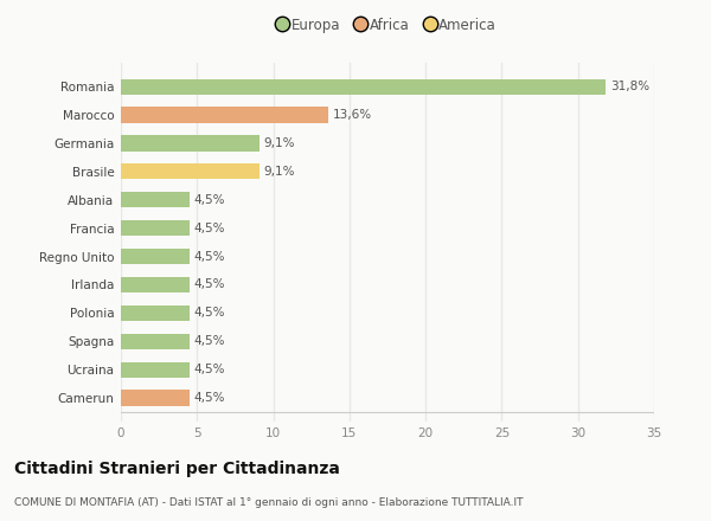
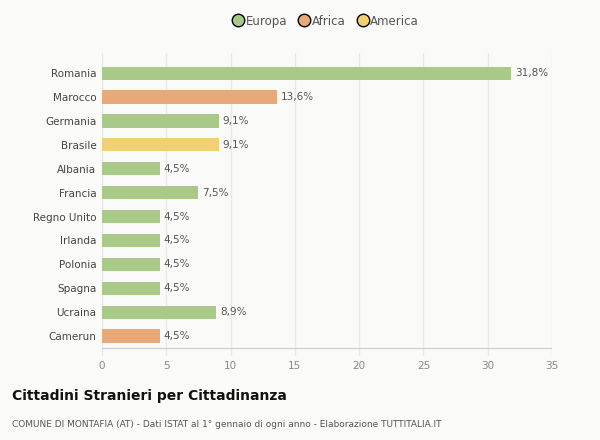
Francia: 4,5% -> 7,5%
Ucraina: 4,5% -> 8,9%
